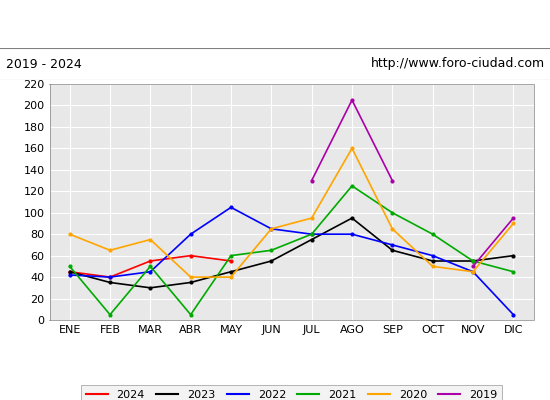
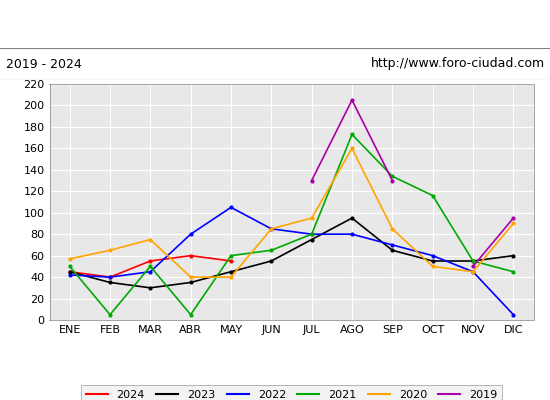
2020/ENE: 80 -> 57
2021/AGO: 125 -> 173
2021/SEP: 100 -> 134
2021/OCT: 80 -> 116
